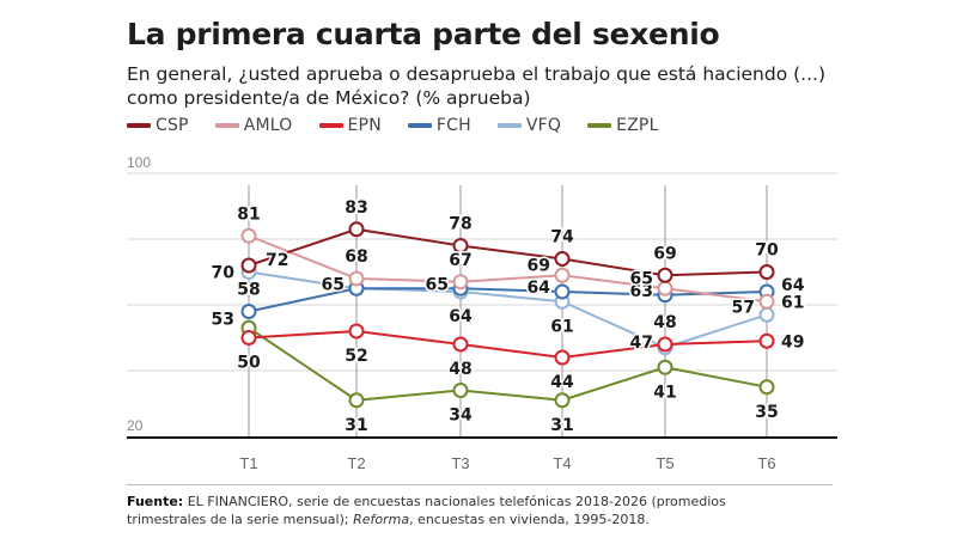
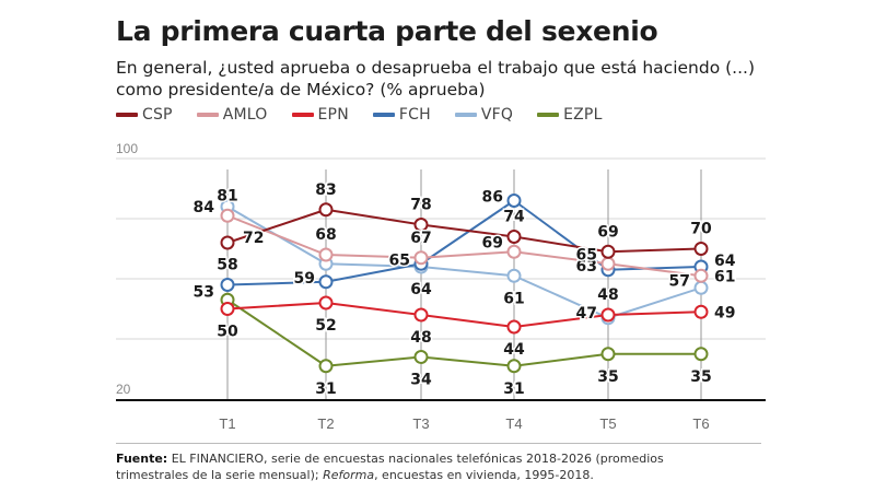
VFQ/T1: 70 -> 84
FCH/T2: 65 -> 59
FCH/T4: 64 -> 86
EZPL/T5: 41 -> 35
